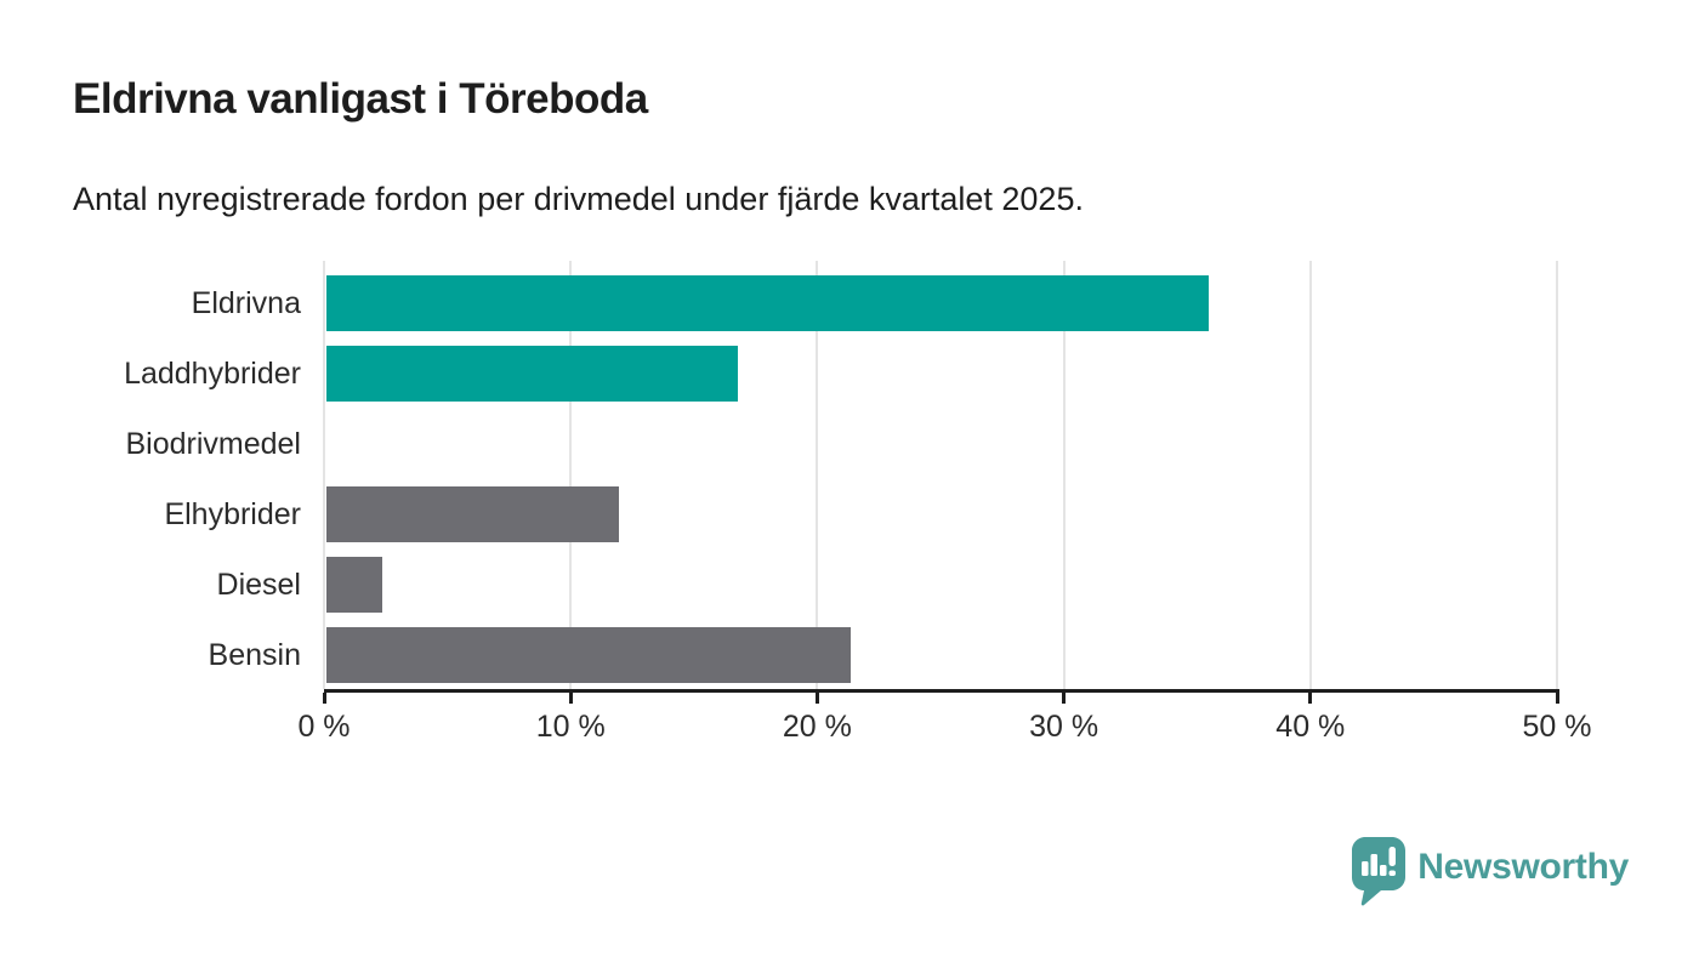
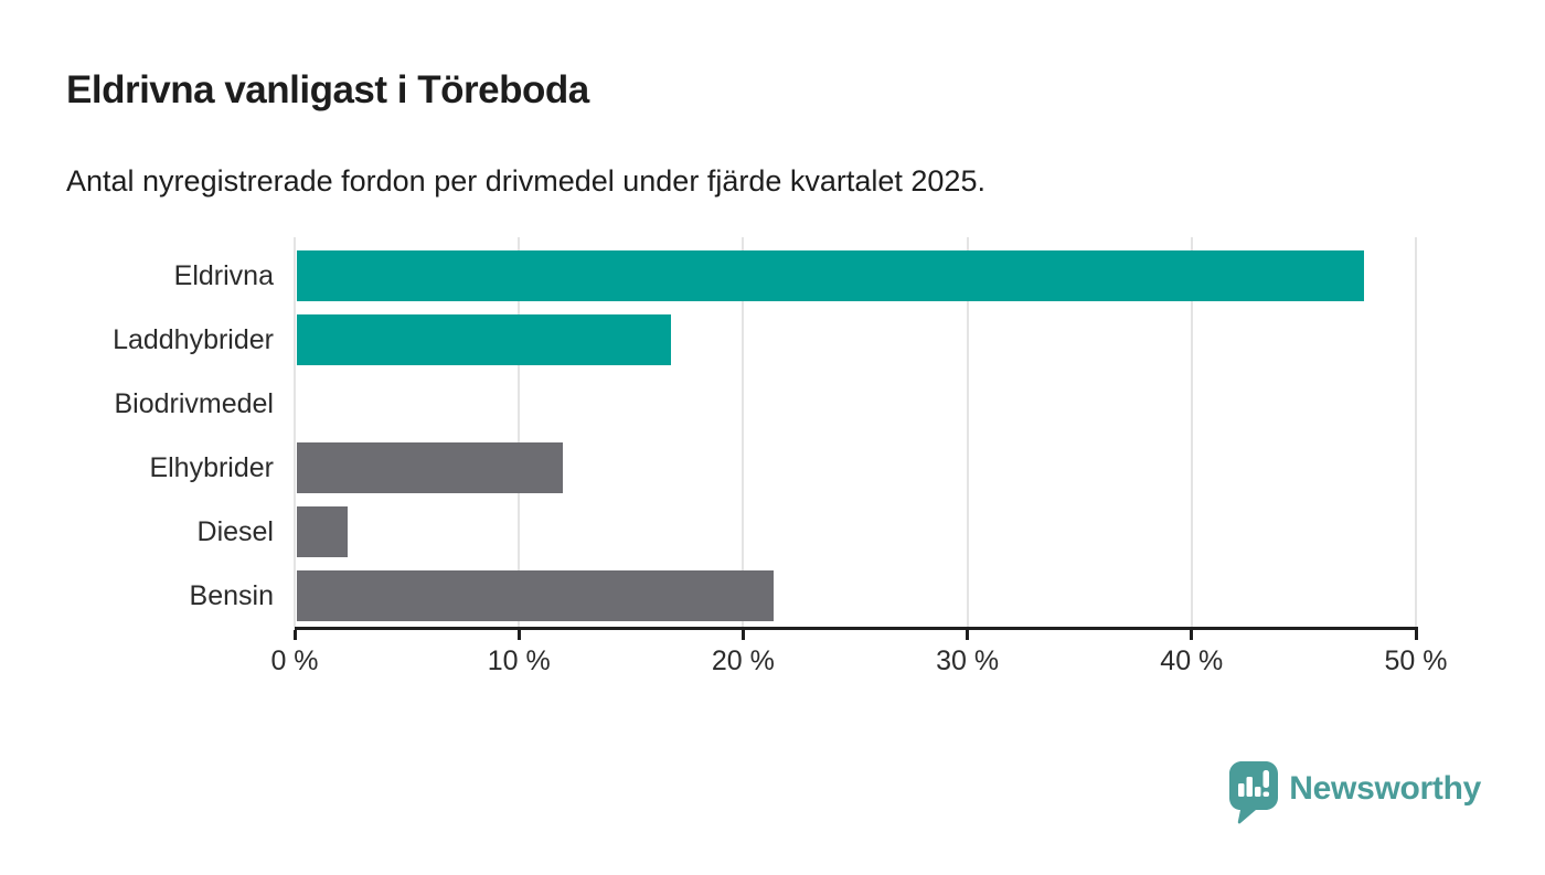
Eldrivna: 35.8% -> 47.6%
